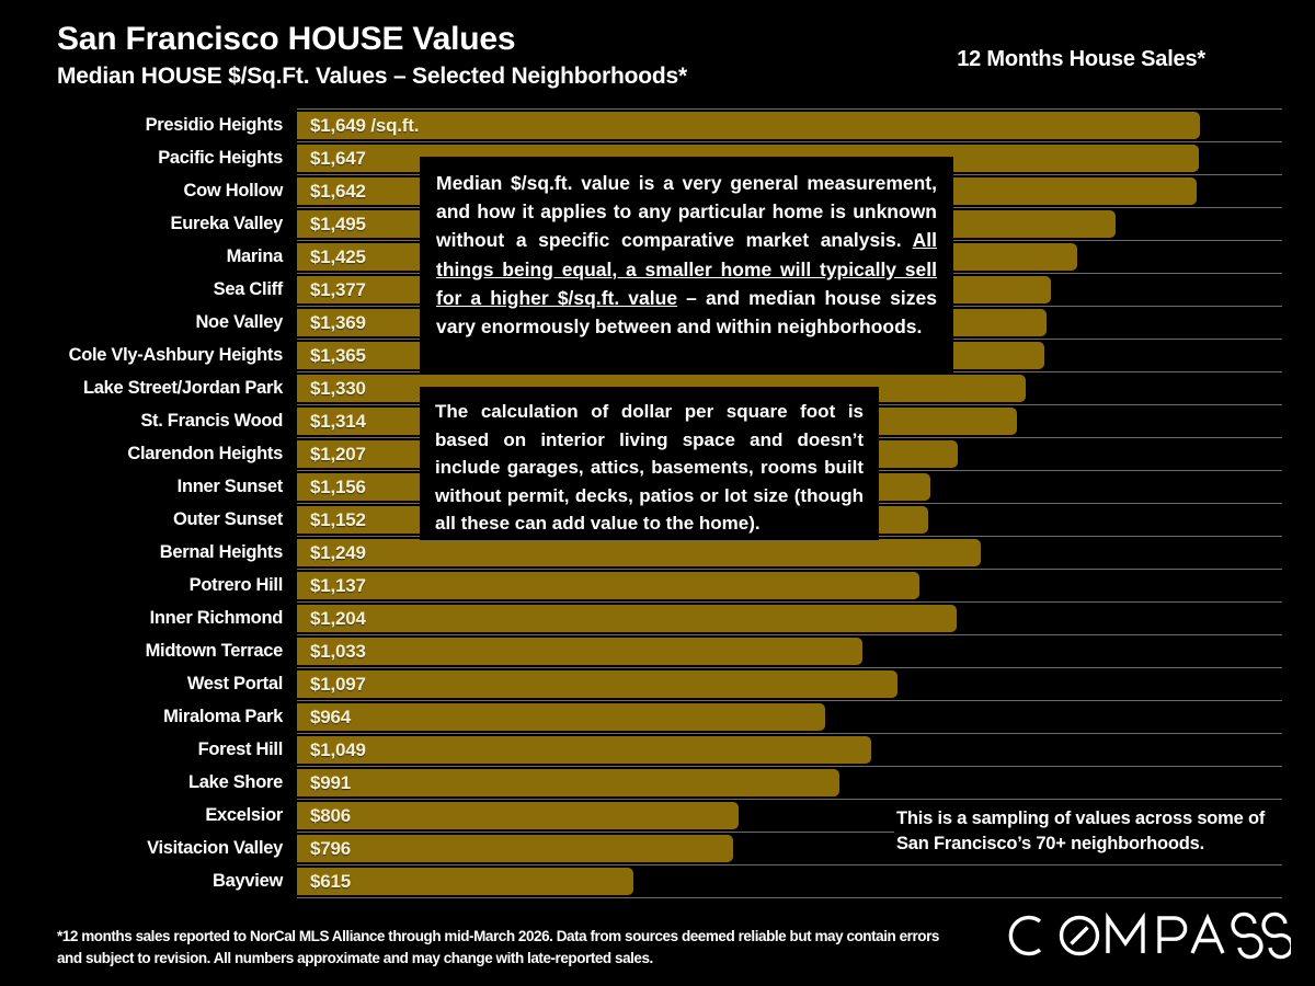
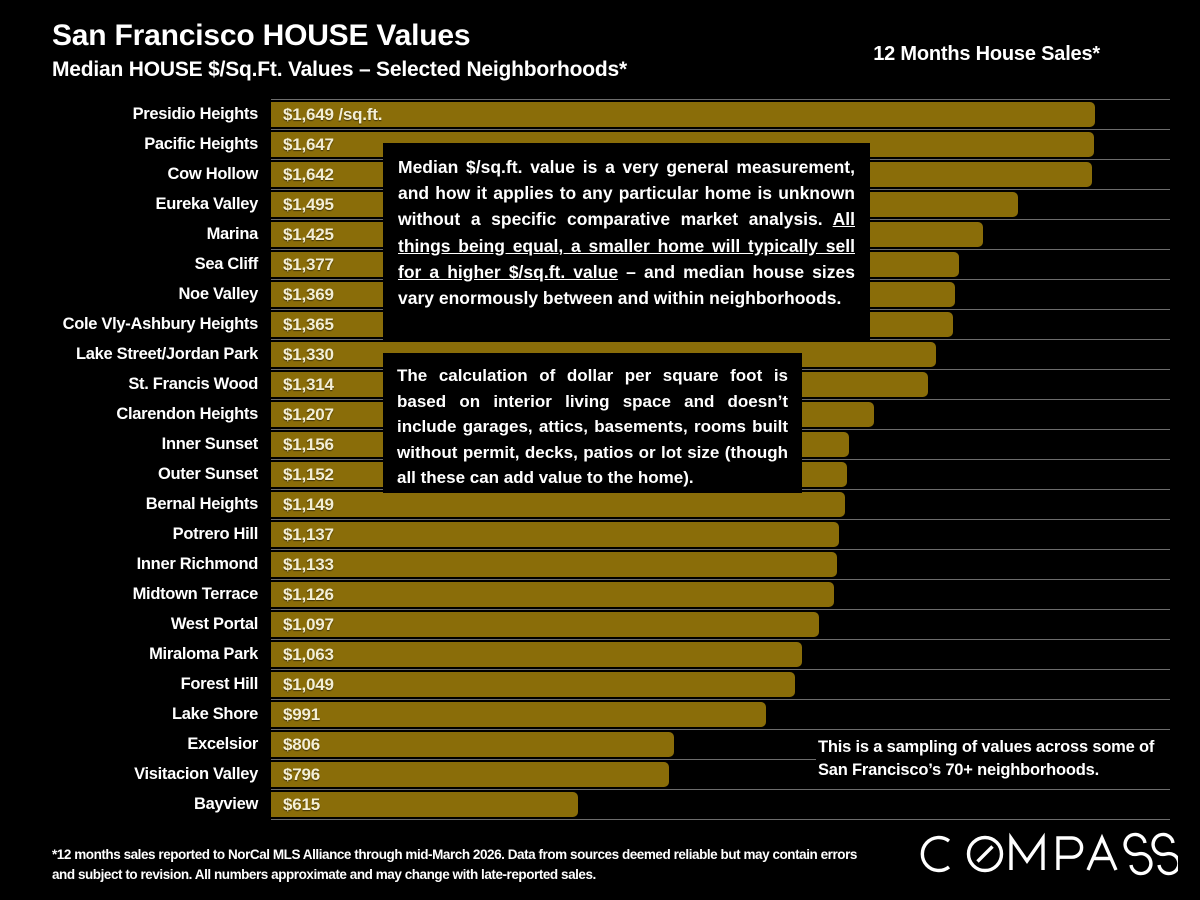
Bernal Heights: $1,249 -> $1,149
Inner Richmond: $1,204 -> $1,133
Midtown Terrace: $1,033 -> $1,126
Miraloma Park: $964 -> $1,063
